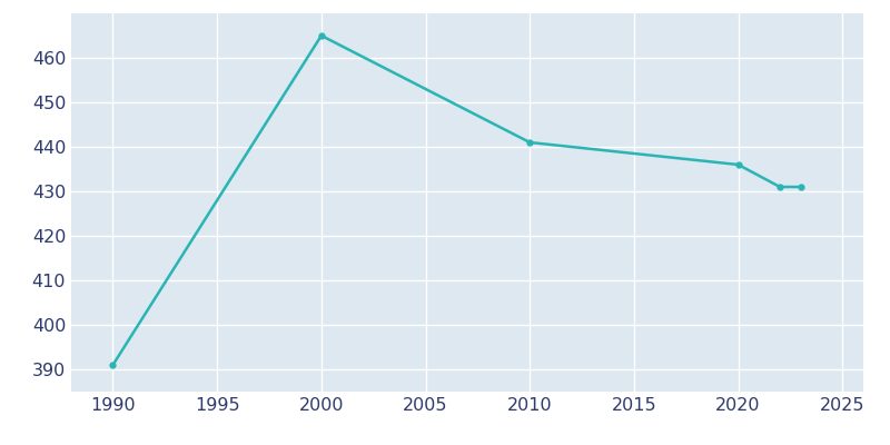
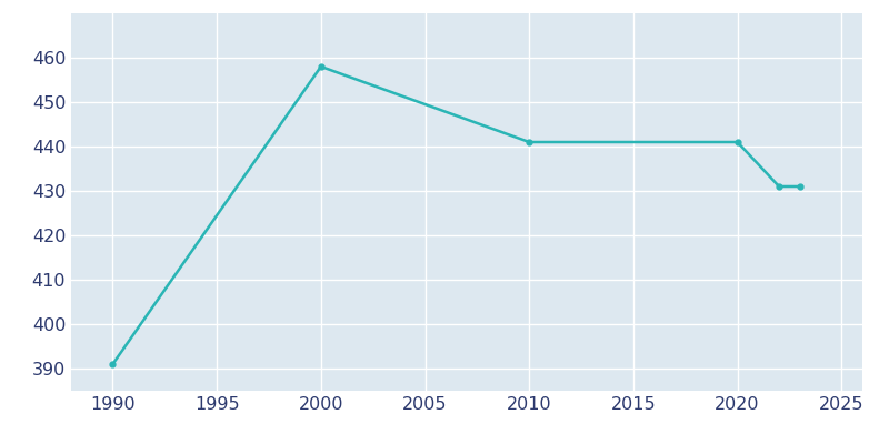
2000: 465 -> 458
2020: 436 -> 441
